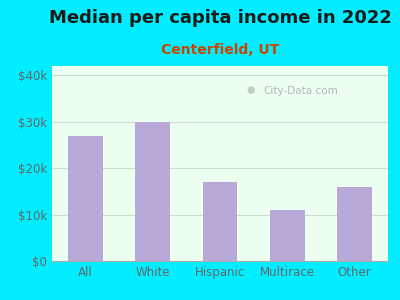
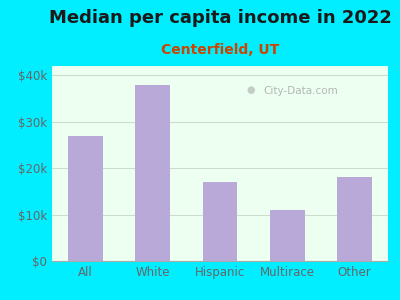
White: $30k -> $38k
Other: $16k -> $18k
